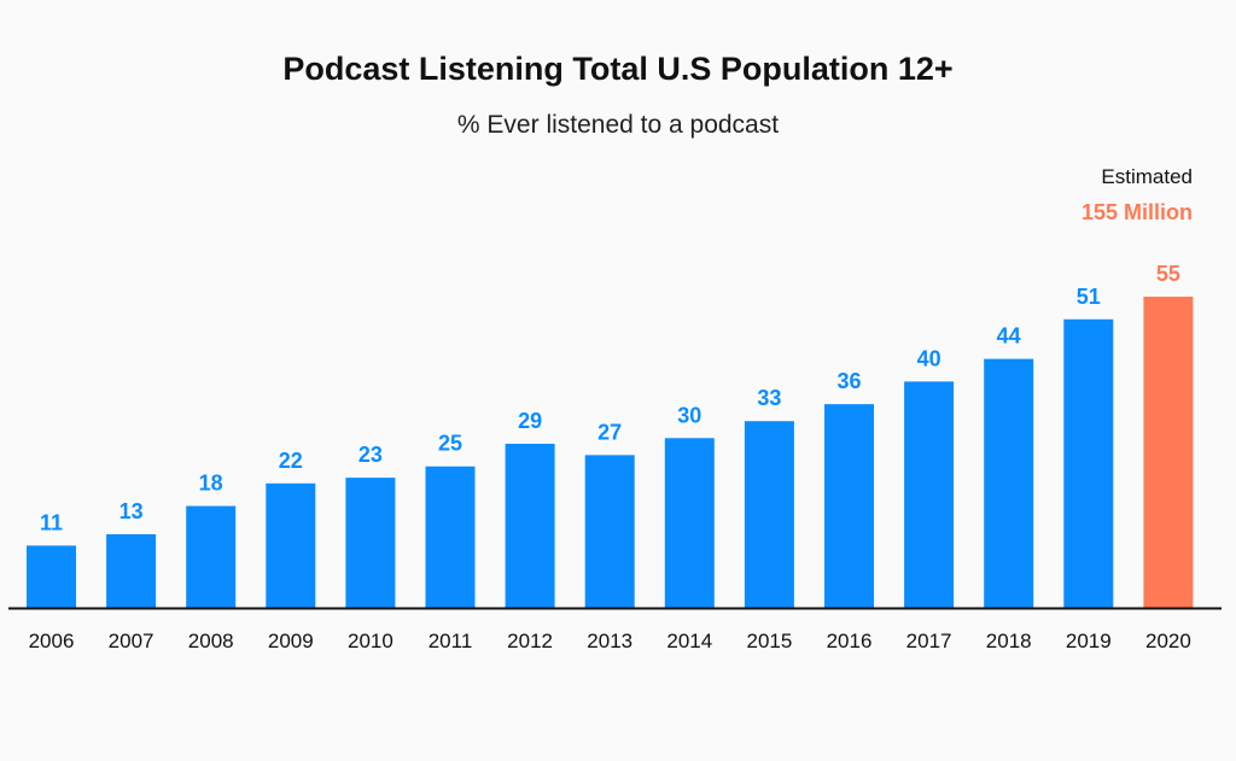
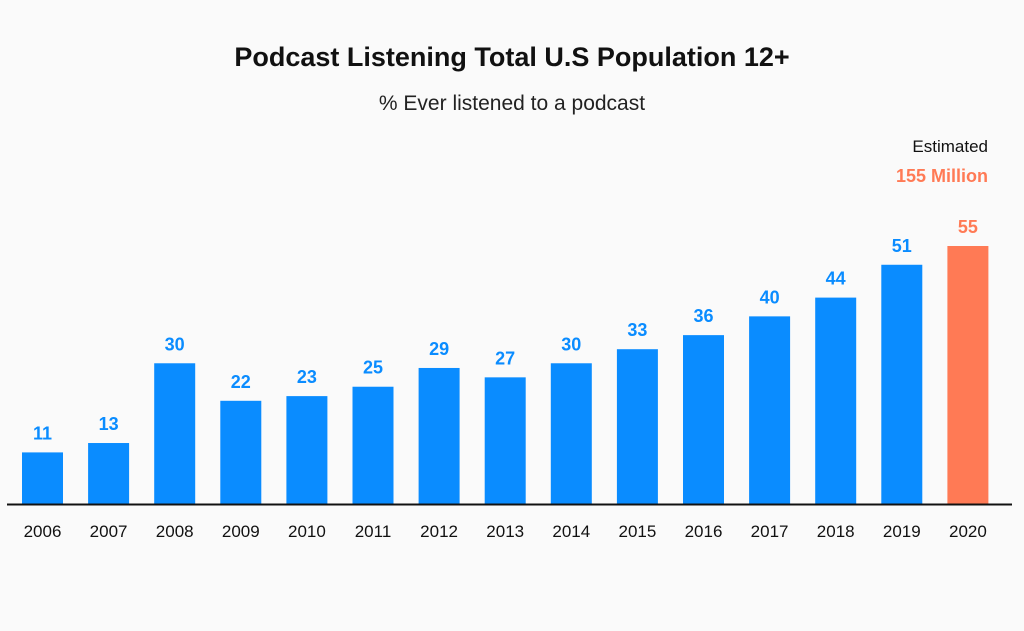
2008: 18 -> 30
